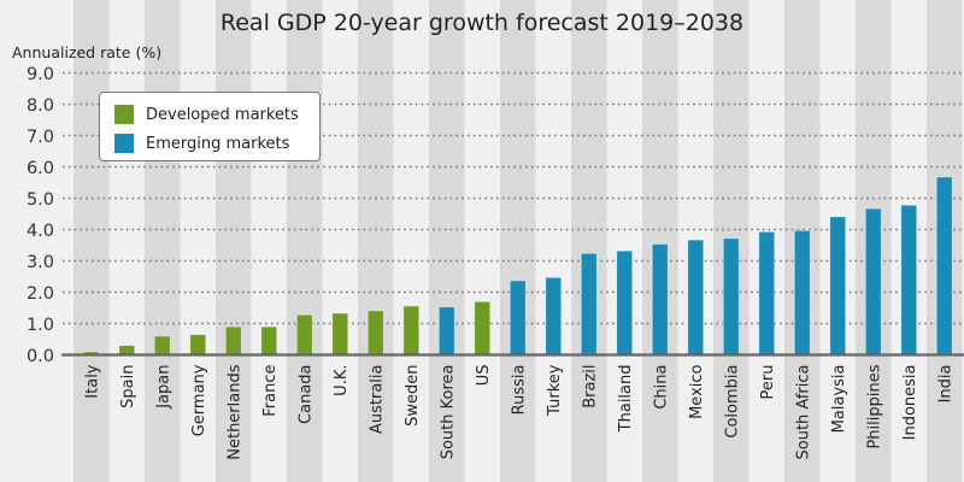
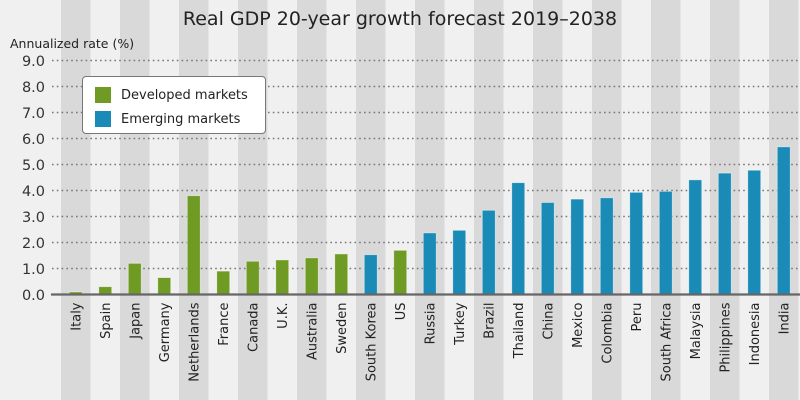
Japan: 0.6 -> 1.2
Netherlands: 0.9 -> 3.8
Thailand: 3.3 -> 4.3
